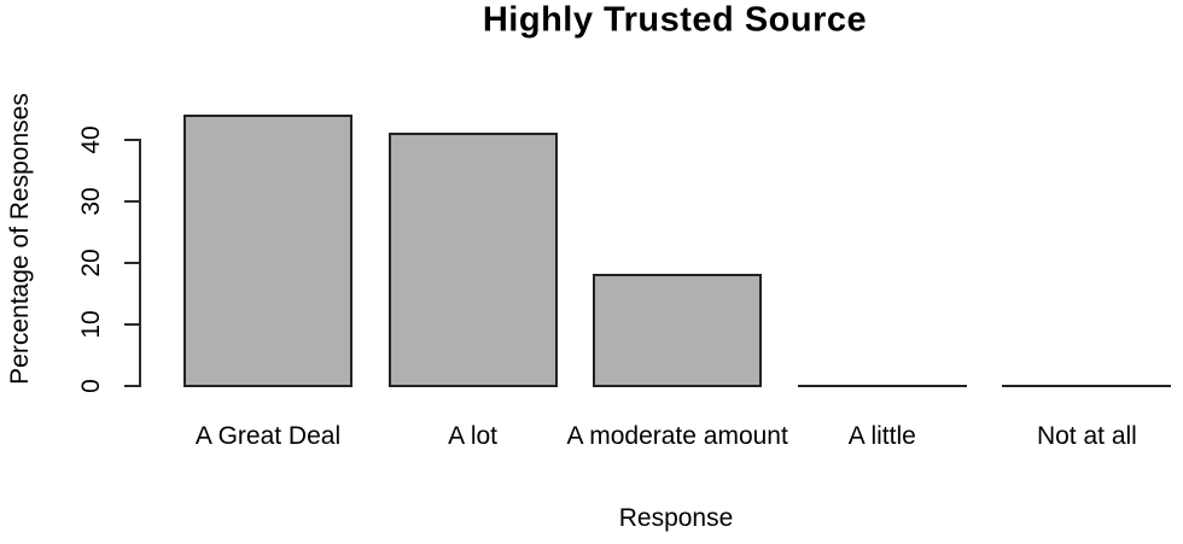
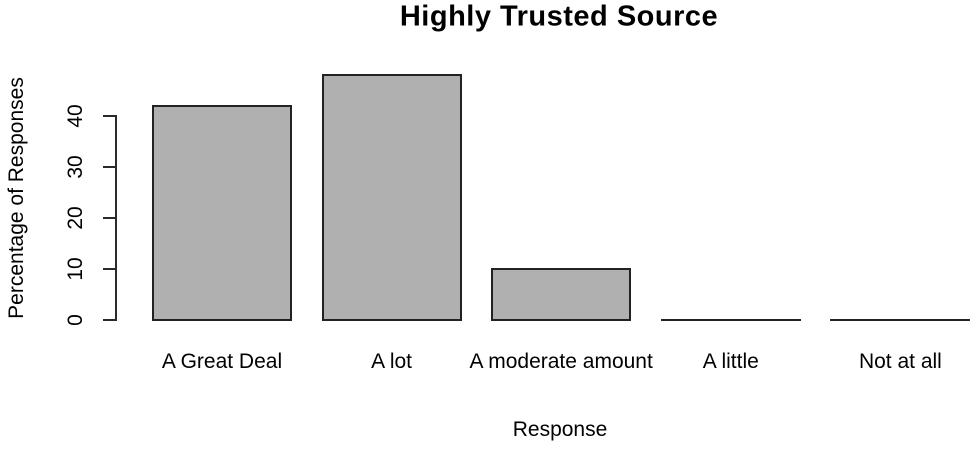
A Great Deal: 44 -> 42
A lot: 41 -> 48
A moderate amount: 18 -> 10
